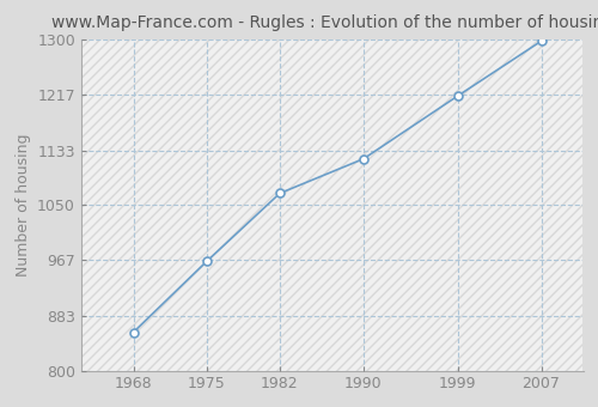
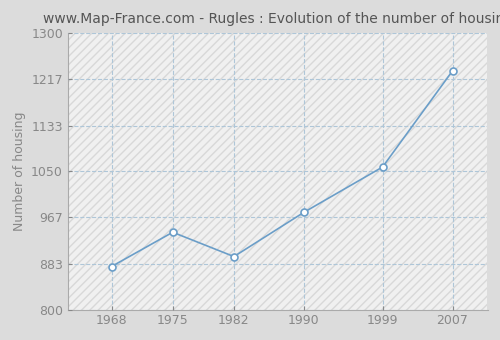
1968: 858 -> 878
1975: 965 -> 940
1982: 1068 -> 896
1990: 1120 -> 976
1999: 1215 -> 1058
2007: 1298 -> 1232
